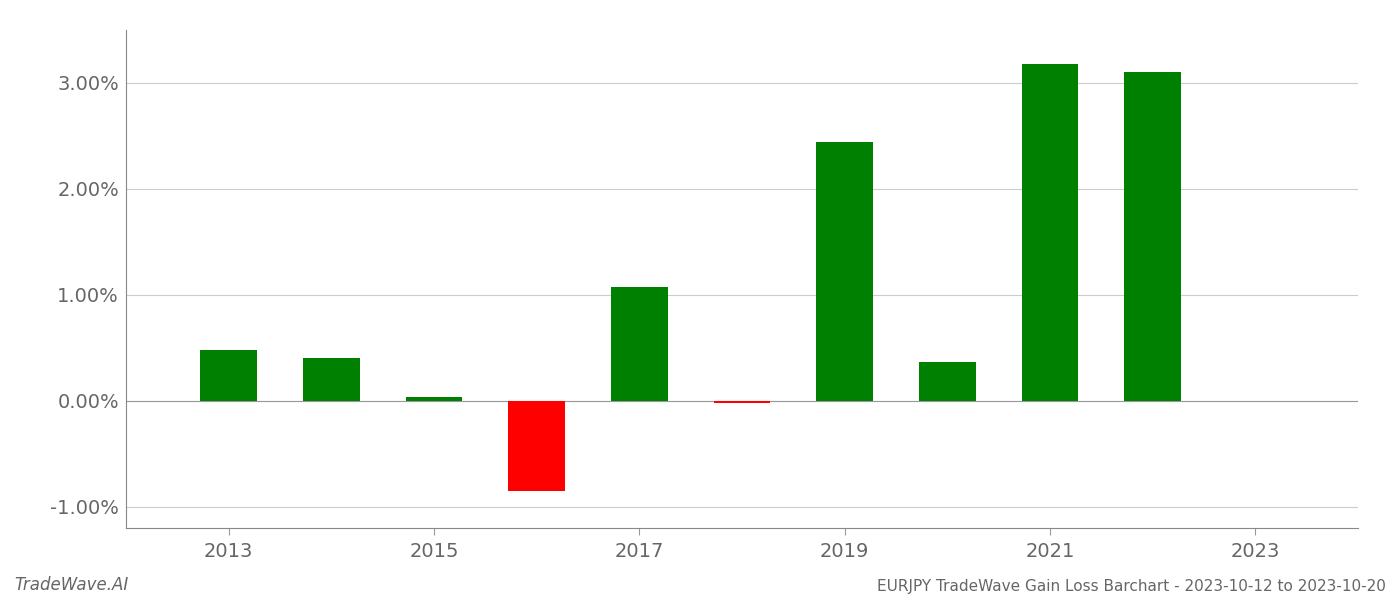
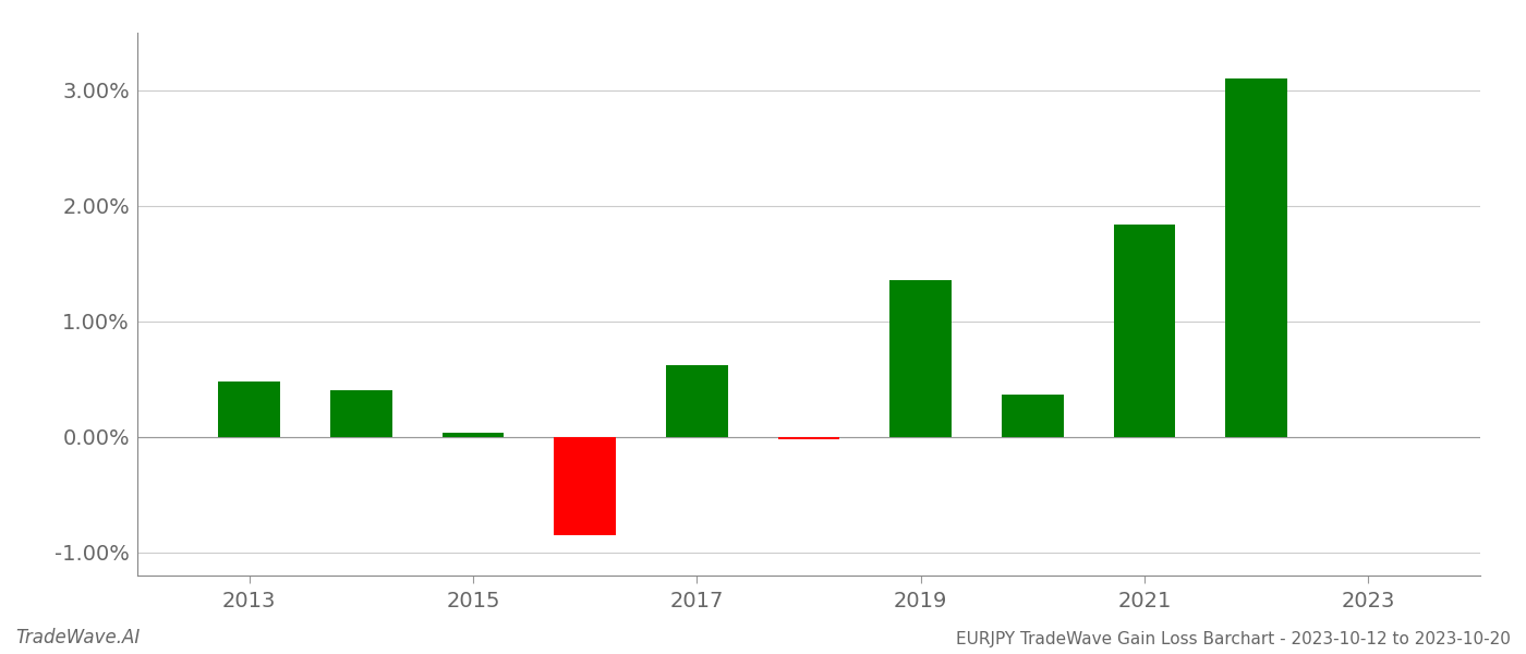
2017: 1.07% -> 0.62%
2019: 2.44% -> 1.36%
2021: 3.18% -> 1.84%
